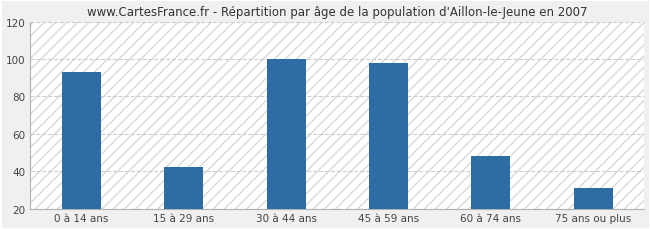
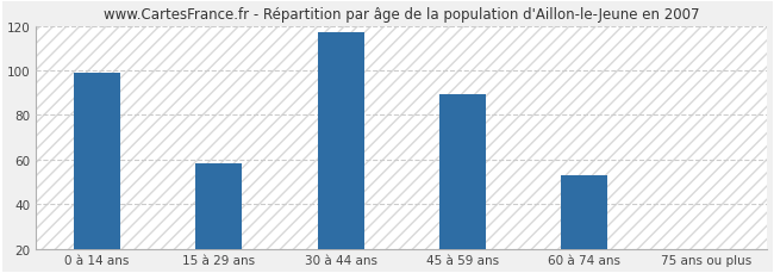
0 à 14 ans: 93 -> 99
15 à 29 ans: 42 -> 58
30 à 44 ans: 100 -> 117
45 à 59 ans: 98 -> 89
60 à 74 ans: 48 -> 53
75 ans ou plus: 31 -> 20
